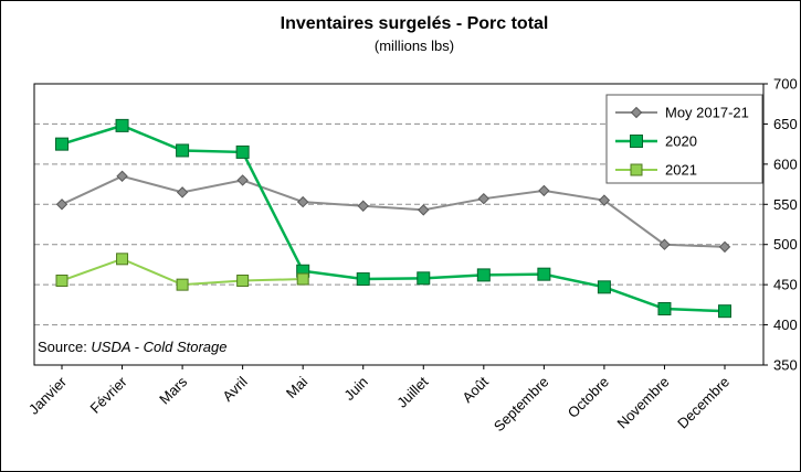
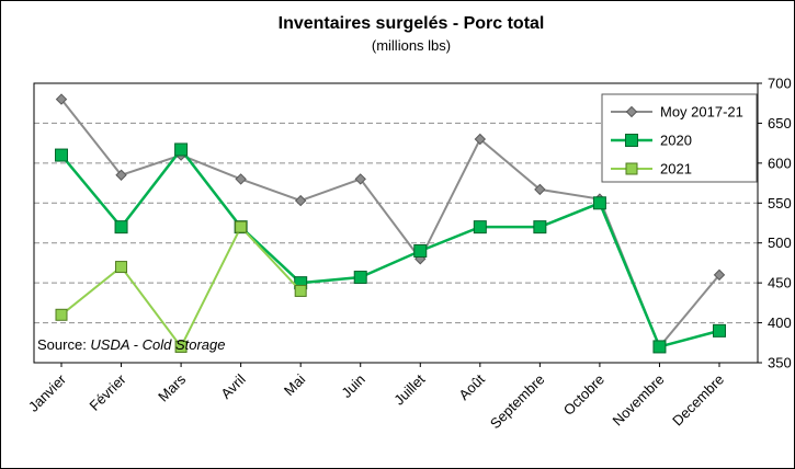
Moy 2017-21/Janvier: 550 -> 680
2020/Janvier: 620 -> 610
2021/Janvier: 460 -> 410
2020/Février: 650 -> 520
2021/Février: 480 -> 470
Moy 2017-21/Mars: 560 -> 610
2021/Mars: 450 -> 370
2020/Avril: 620 -> 520
2021/Avril: 460 -> 520
2020/Mai: 470 -> 450
2021/Mai: 460 -> 440
Moy 2017-21/Juin: 550 -> 580
Moy 2017-21/Juillet: 540 -> 480
2020/Juillet: 460 -> 490
Moy 2017-21/Août: 560 -> 630
2020/Août: 460 -> 520
2020/Septembre: 460 -> 520
2020/Octobre: 450 -> 550
Moy 2017-21/Novembre: 500 -> 370
2020/Novembre: 420 -> 370
Moy 2017-21/Decembre: 500 -> 460
2020/Decembre: 420 -> 390
